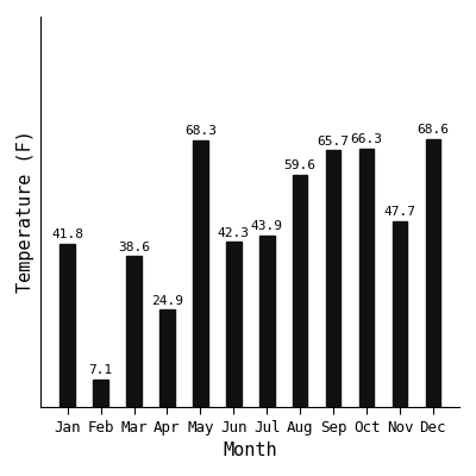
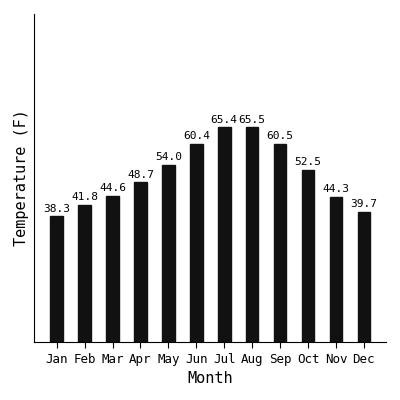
Jan: 41.8 -> 38.3
Feb: 7.1 -> 41.8
Mar: 38.6 -> 44.6
Apr: 24.9 -> 48.7
May: 68.3 -> 54.0
Jun: 42.3 -> 60.4
Jul: 43.9 -> 65.4
Aug: 59.6 -> 65.5
Sep: 65.7 -> 60.5
Oct: 66.3 -> 52.5
Nov: 47.7 -> 44.3
Dec: 68.6 -> 39.7
